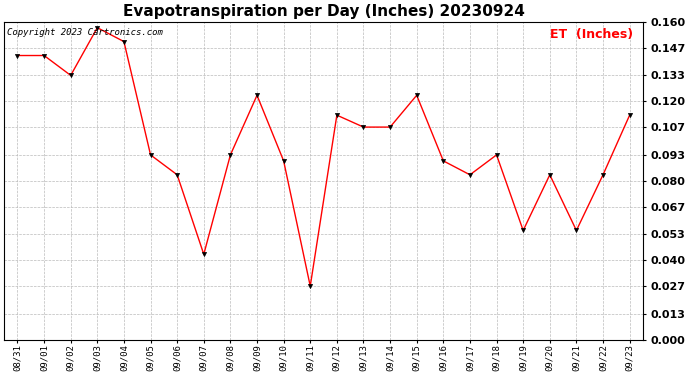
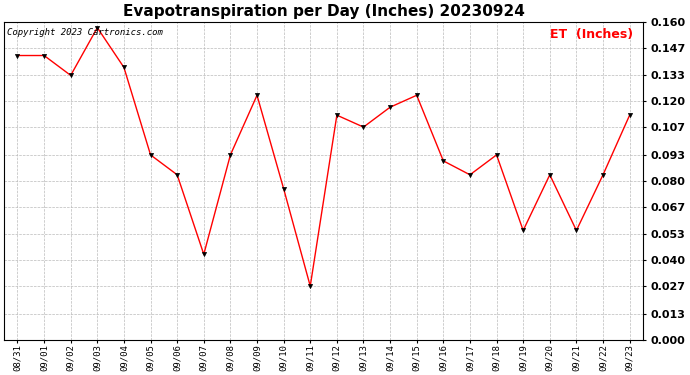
09/04: 0.150 -> 0.137
09/10: 0.090 -> 0.076
09/14: 0.107 -> 0.117
